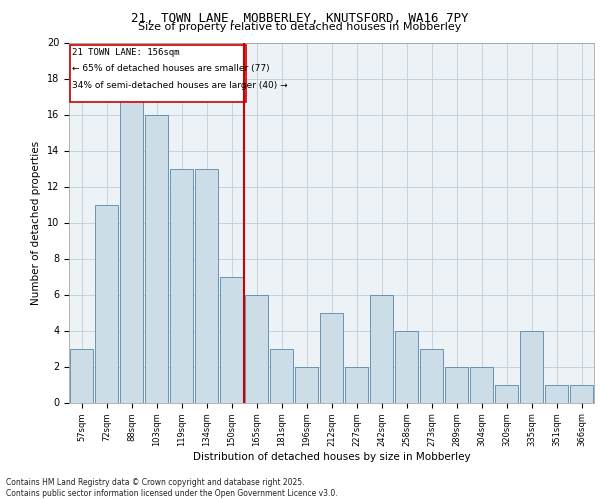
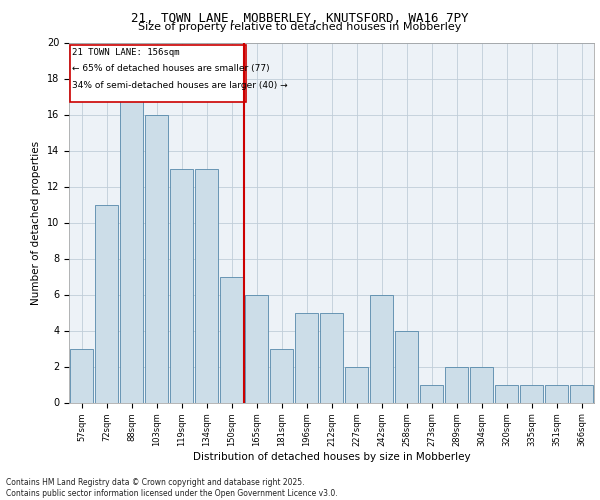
196sqm: 2 -> 5
273sqm: 3 -> 1
335sqm: 4 -> 1
